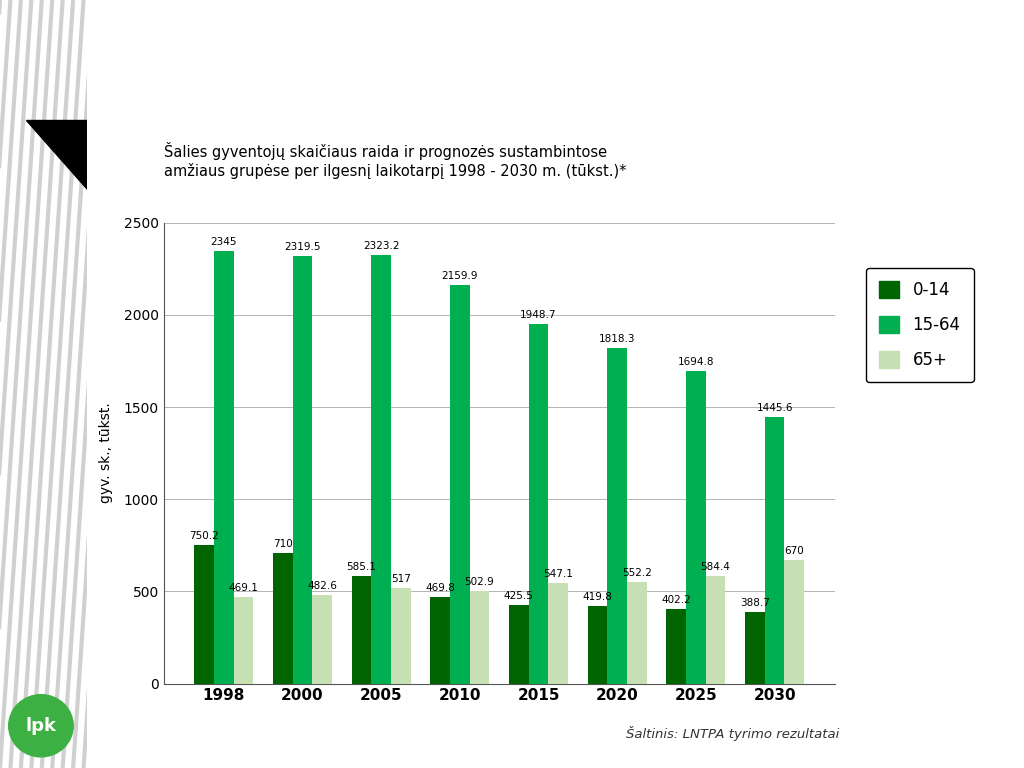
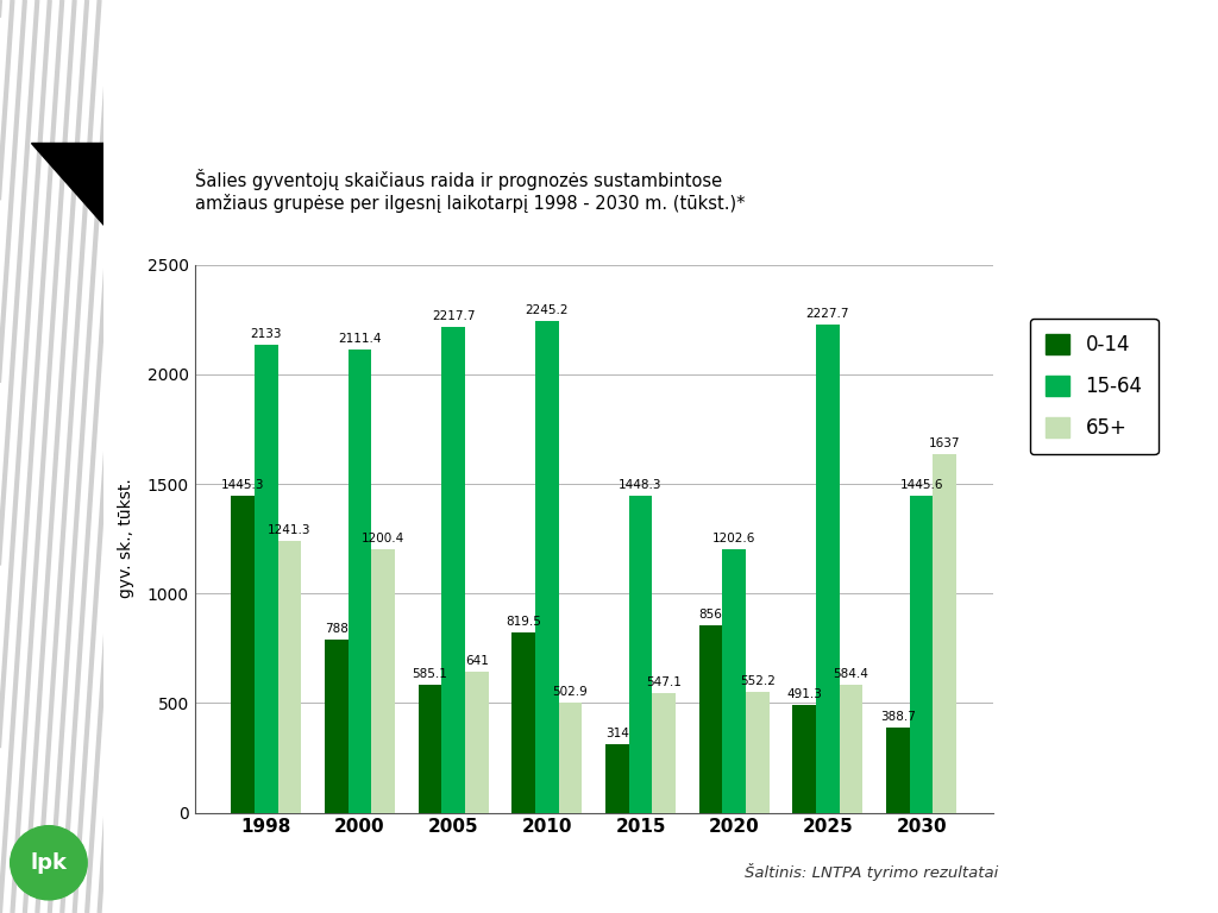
0-14/1998: 750.2 -> 1445.3
15-64/1998: 2345 -> 2133
65+/1998: 469.1 -> 1241.3
0-14/2000: 710 -> 788
15-64/2000: 2319.5 -> 2111.4
65+/2000: 482.6 -> 1200.4
15-64/2005: 2323.2 -> 2217.7
65+/2005: 517 -> 641
0-14/2010: 469.8 -> 819.5
15-64/2010: 2159.9 -> 2245.2
0-14/2015: 425.5 -> 314
15-64/2015: 1948.7 -> 1448.3
0-14/2020: 419.8 -> 856
15-64/2020: 1818.3 -> 1202.6
0-14/2025: 402.2 -> 491.3
15-64/2025: 1694.8 -> 2227.7
65+/2030: 670 -> 1637
